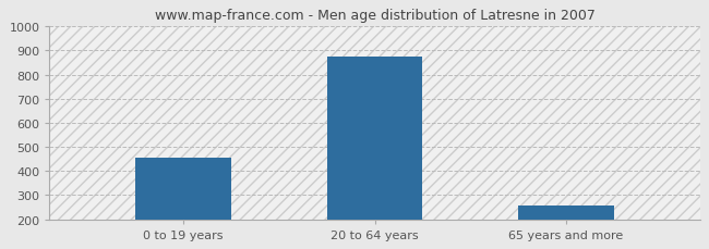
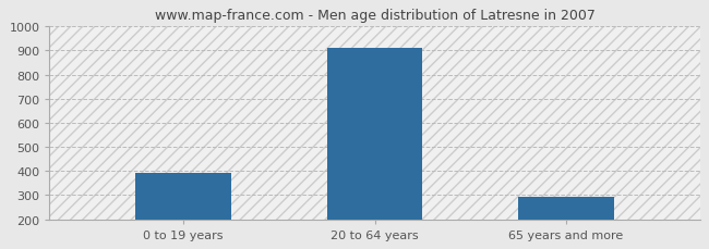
0 to 19 years: 455 -> 393
20 to 64 years: 875 -> 909
65 years and more: 255 -> 291
